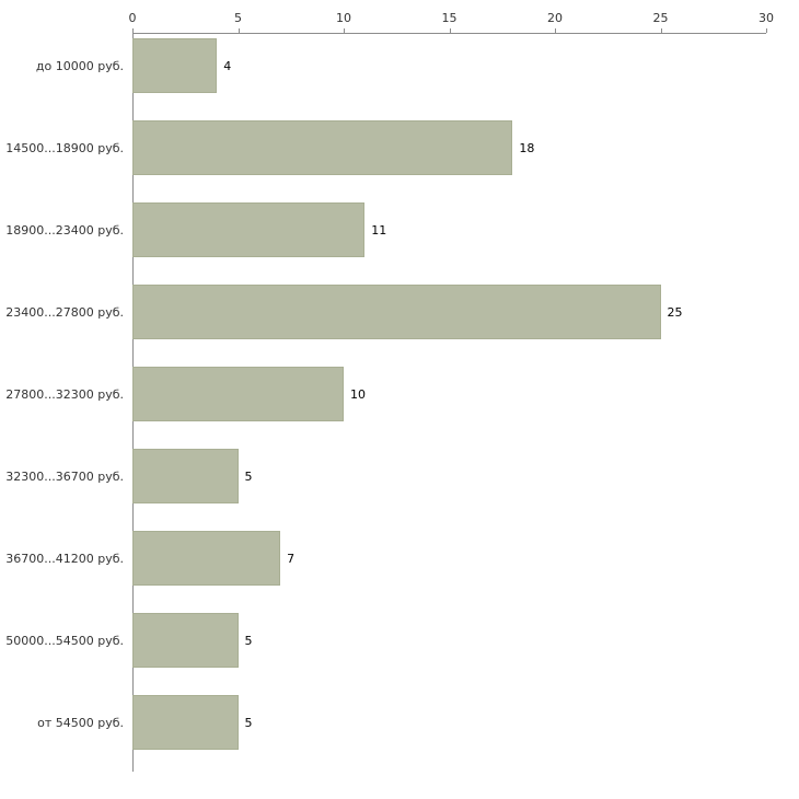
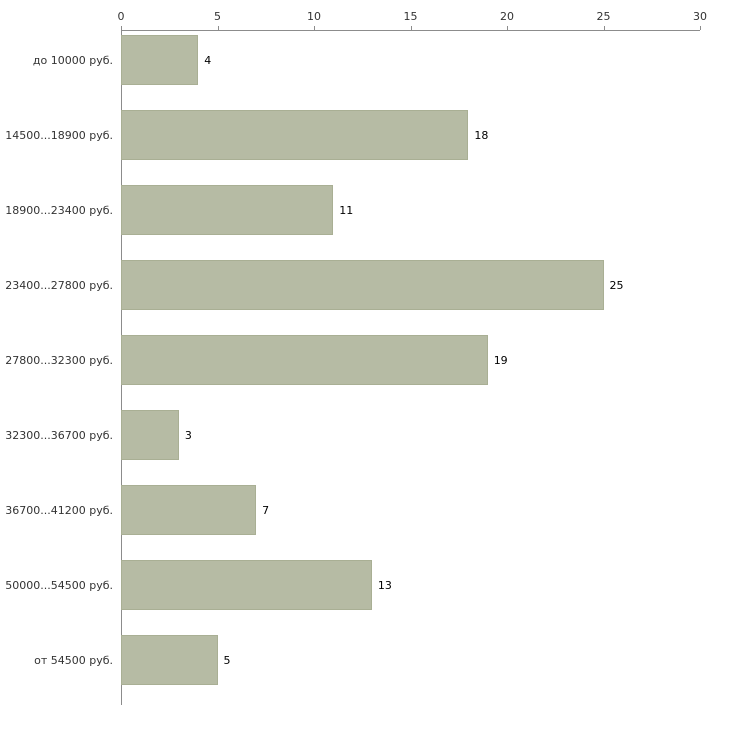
27800...32300 руб.: 10 -> 19
32300...36700 руб.: 5 -> 3
50000...54500 руб.: 5 -> 13
